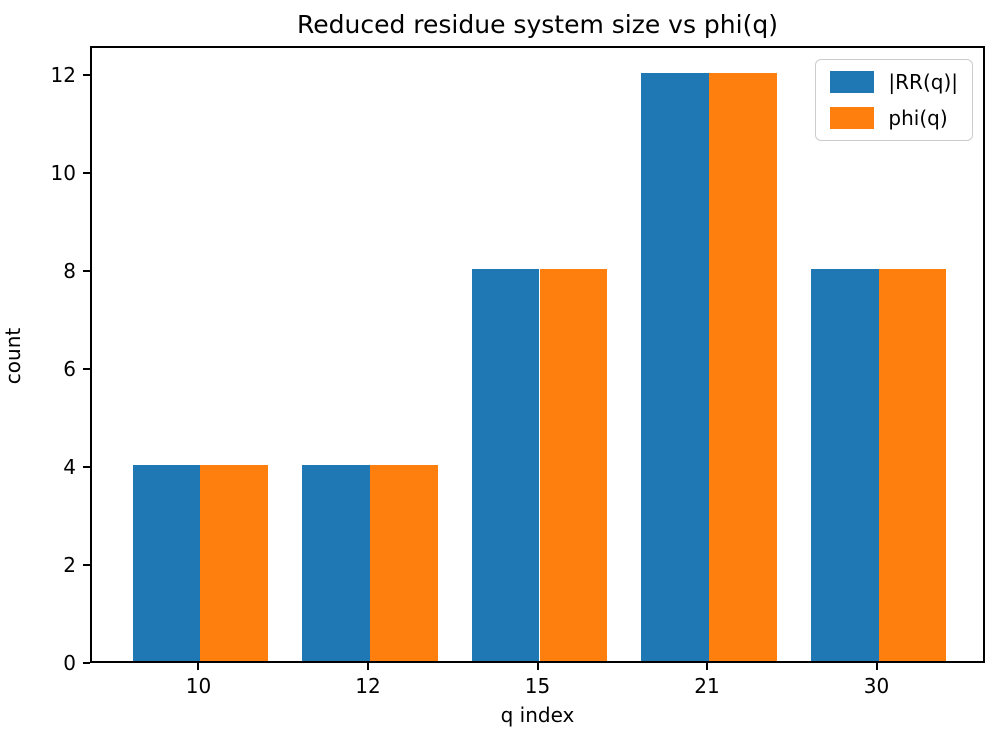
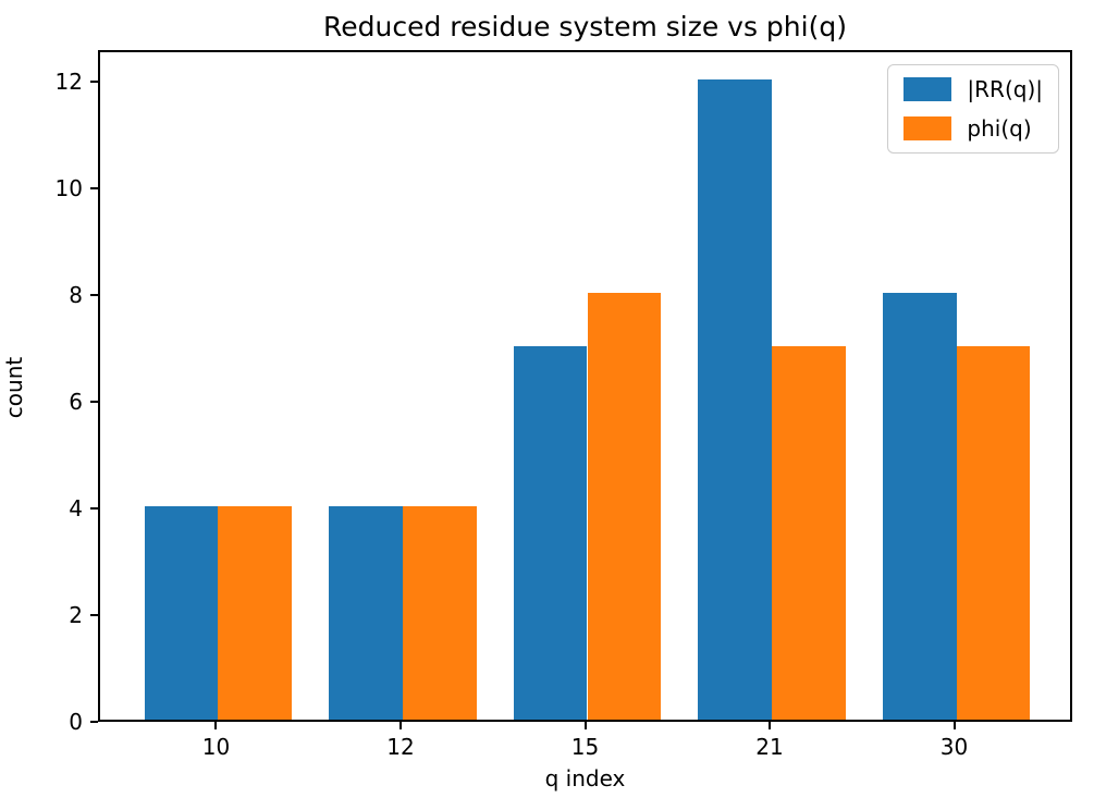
|RR(q)|/15: 8 -> 7
phi(q)/21: 12 -> 7
phi(q)/30: 8 -> 7
